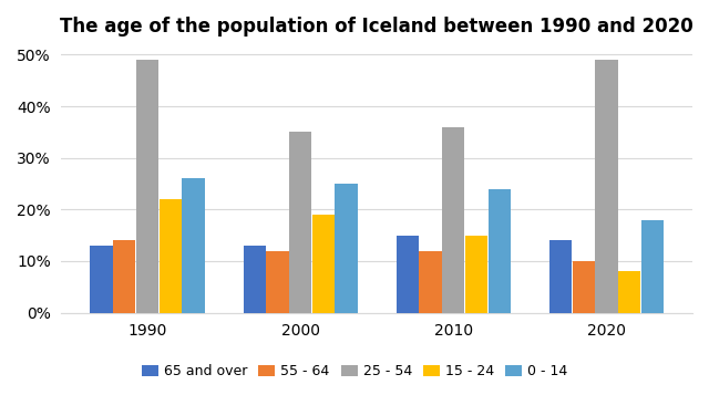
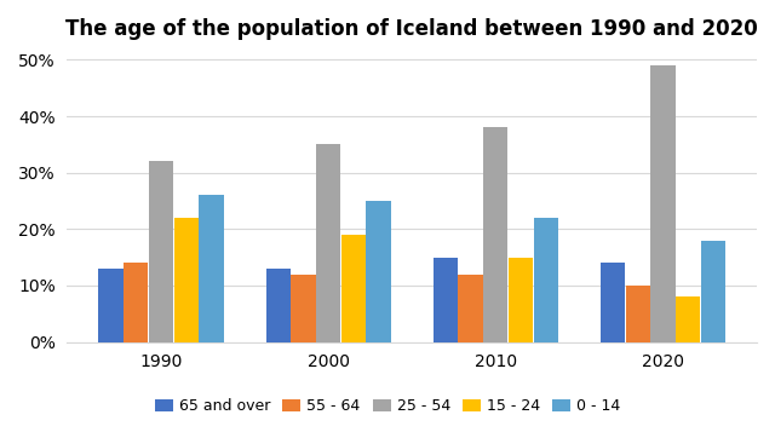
25 - 54/1990: 49% -> 32%
25 - 54/2010: 36% -> 38%
0 - 14/2010: 24% -> 22%
